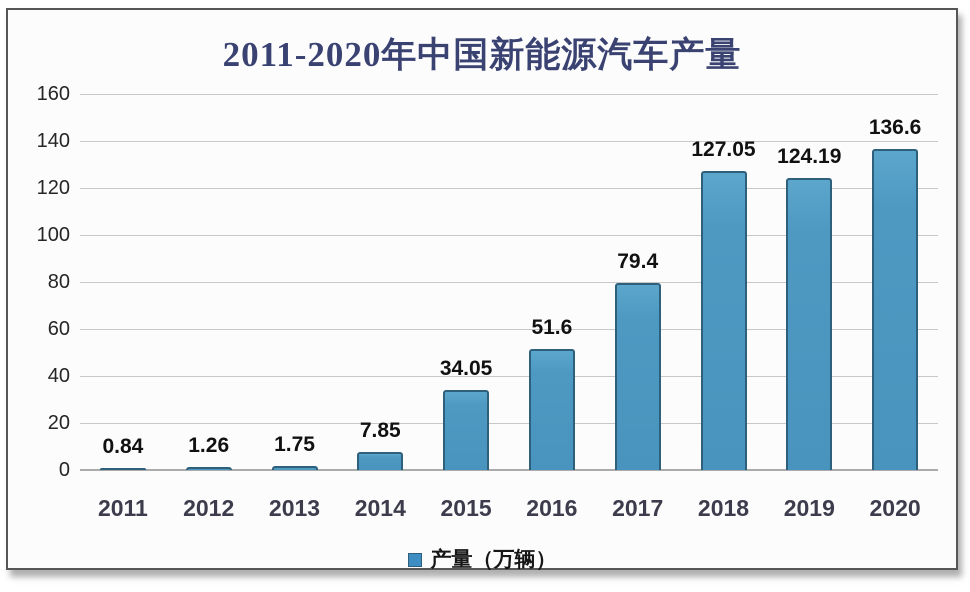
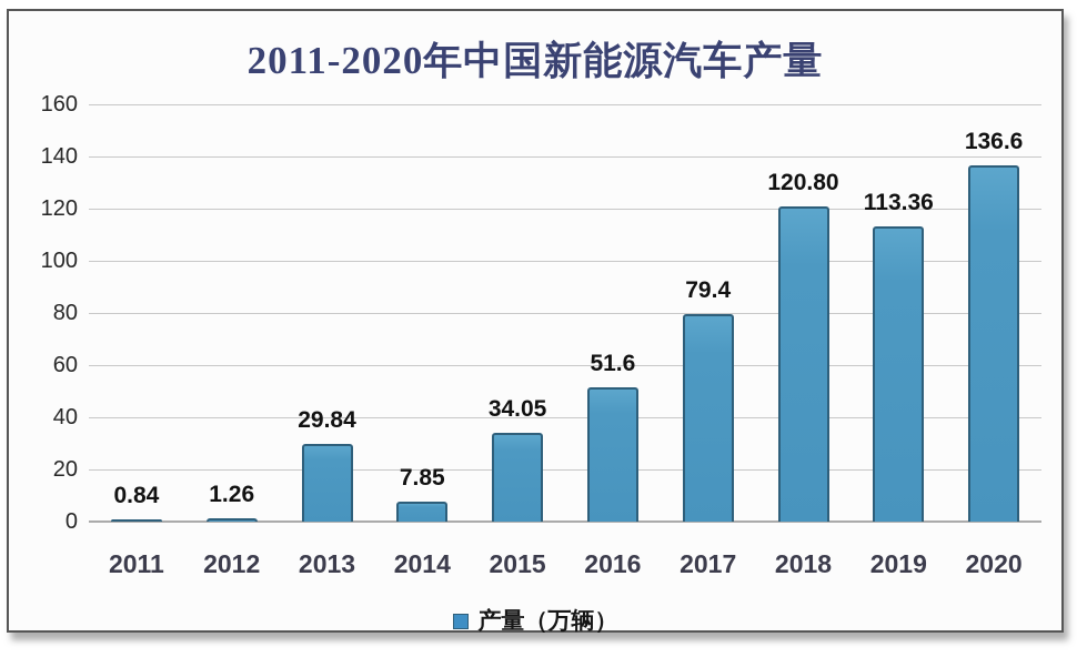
2013: 1.75 -> 29.84
2018: 127.05 -> 120.80
2019: 124.19 -> 113.36
